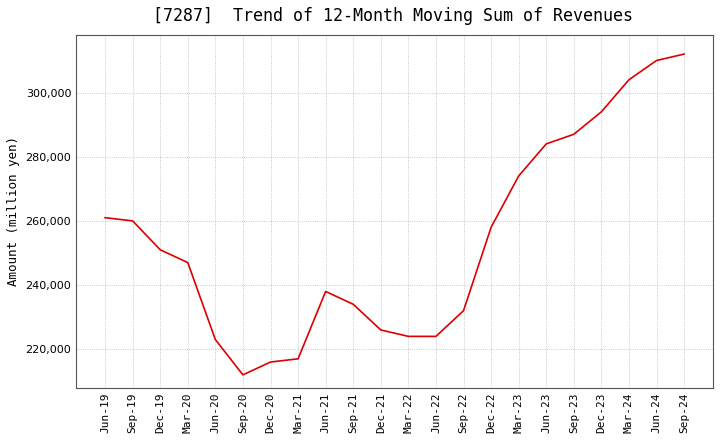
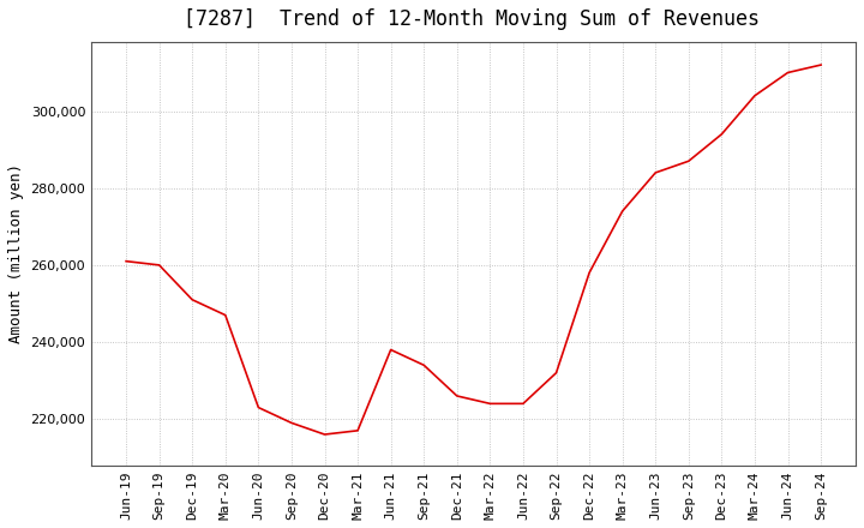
Sep-20: 212,000 -> 219,000
